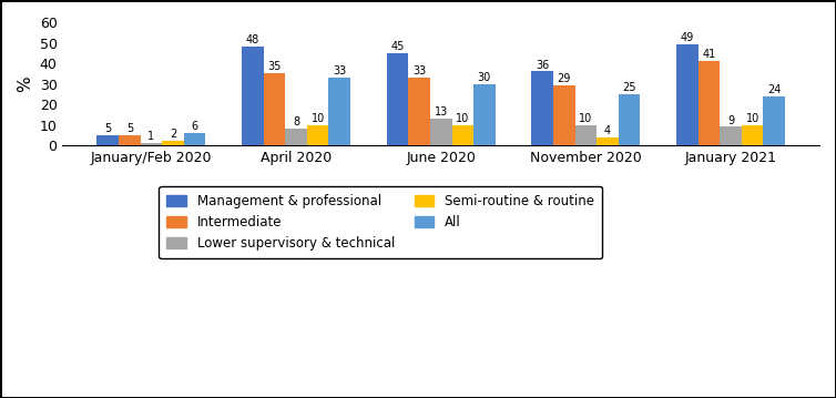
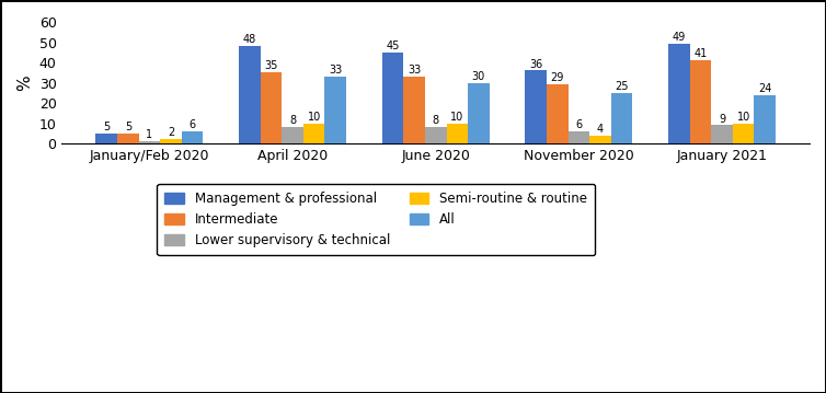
Lower supervisory & technical/June 2020: 13 -> 8
Lower supervisory & technical/November 2020: 10 -> 6
